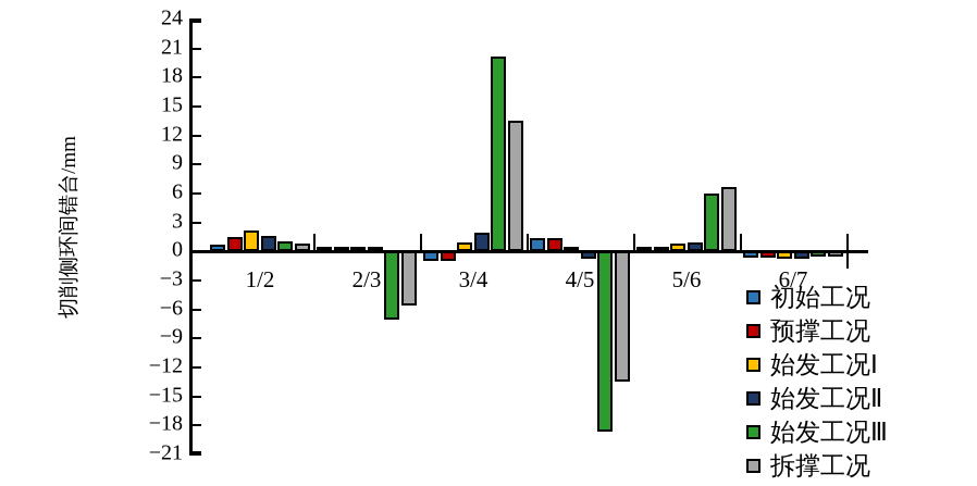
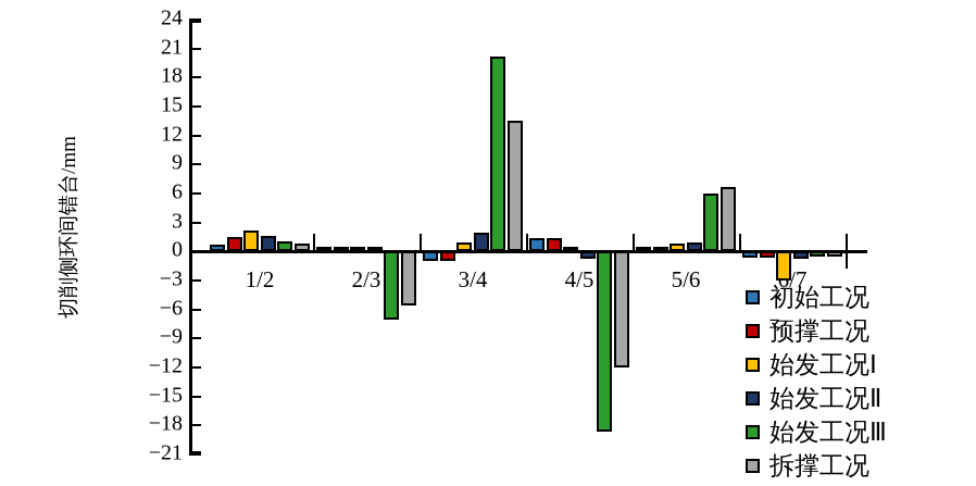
拆撑工况/4/5: -14 -> -12
始发工况Ⅰ/6/7: -1 -> -3
